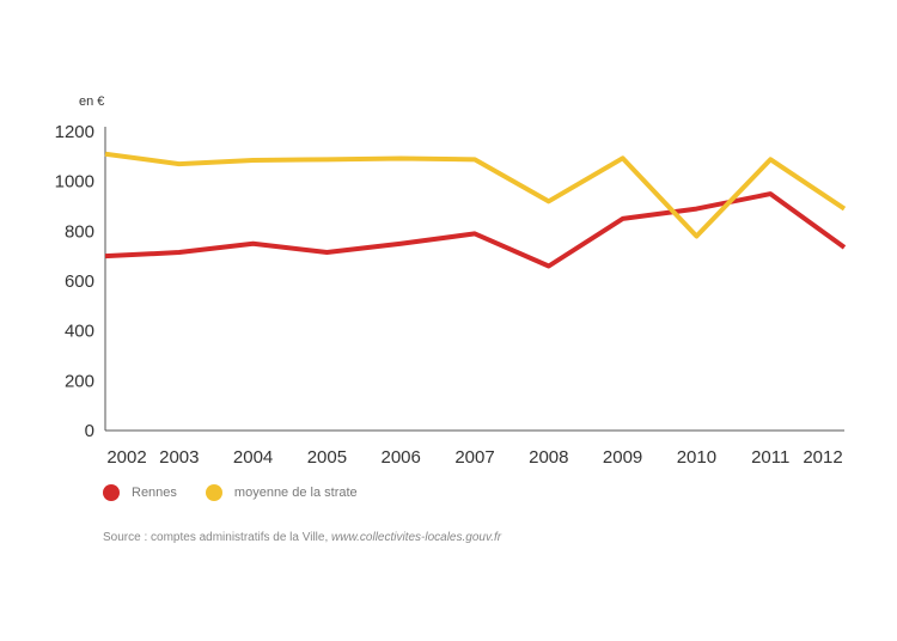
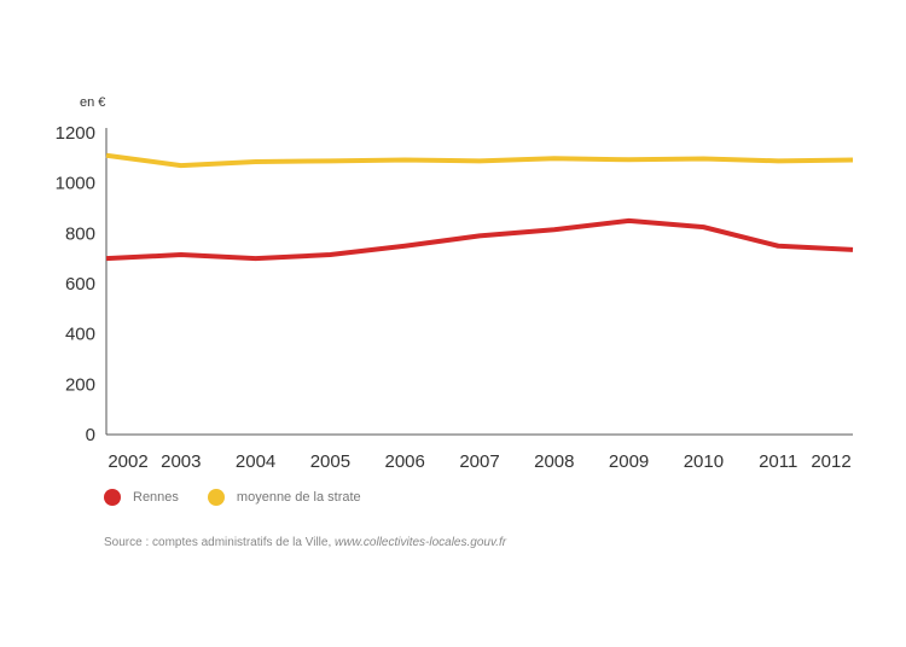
Rennes/2004: 750 -> 700
Rennes/2008: 660 -> 820
moyenne de la strate/2008: 920 -> 1100
Rennes/2010: 890 -> 820
moyenne de la strate/2010: 780 -> 1100
Rennes/2011: 950 -> 750
moyenne de la strate/2012: 890 -> 1090
